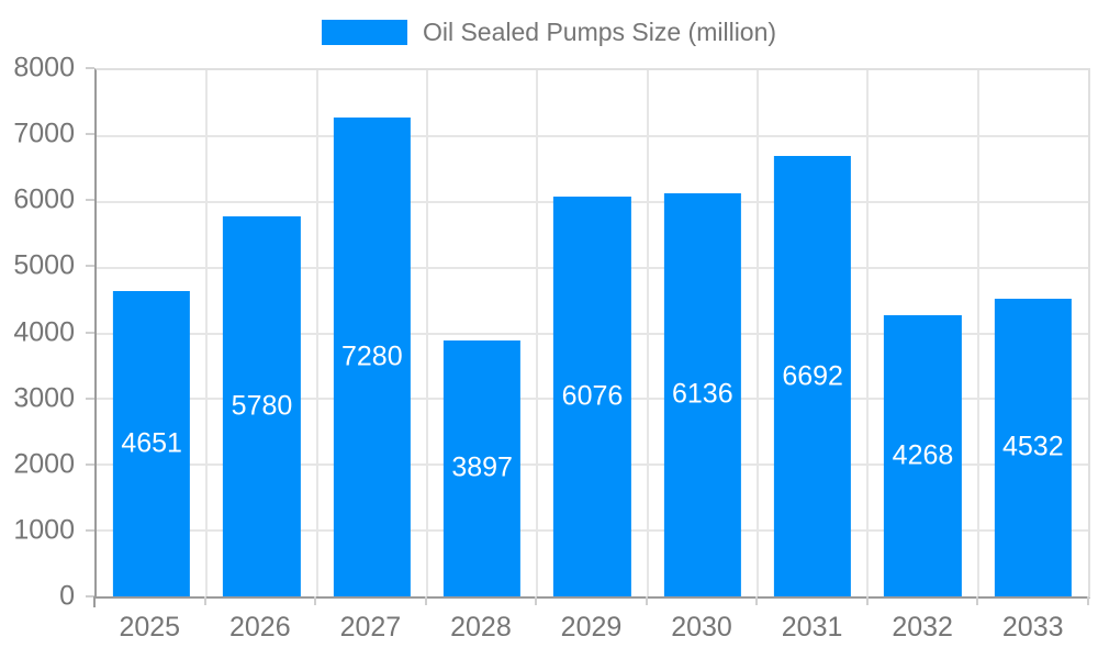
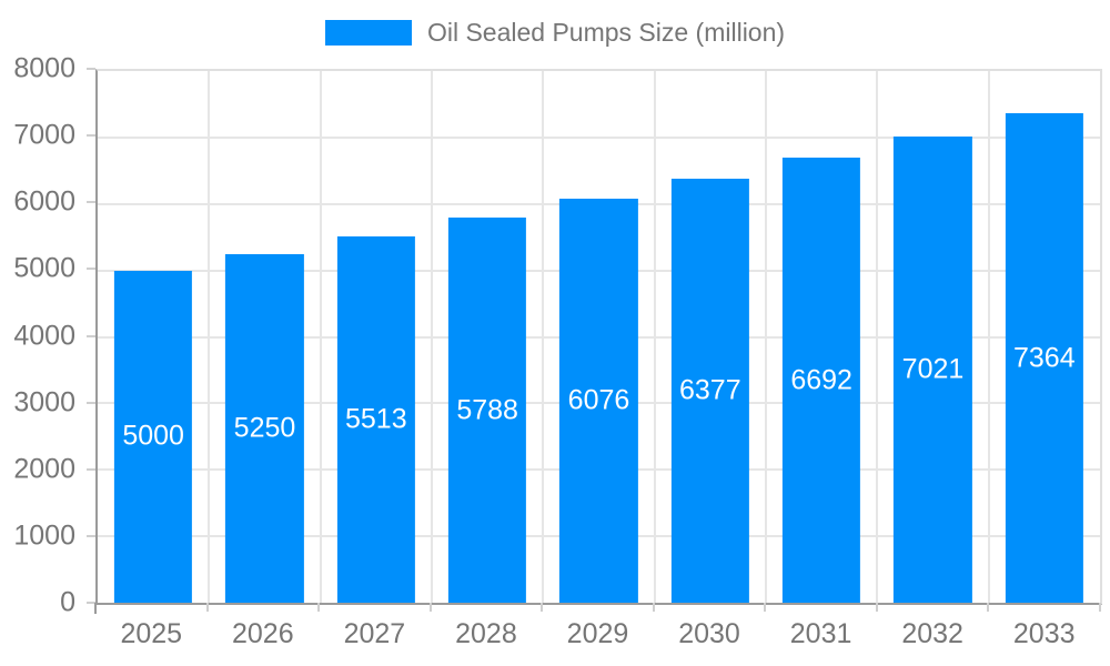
2025: 4651 -> 5000
2026: 5780 -> 5250
2027: 7280 -> 5513
2028: 3897 -> 5788
2030: 6136 -> 6377
2032: 4268 -> 7021
2033: 4532 -> 7364
